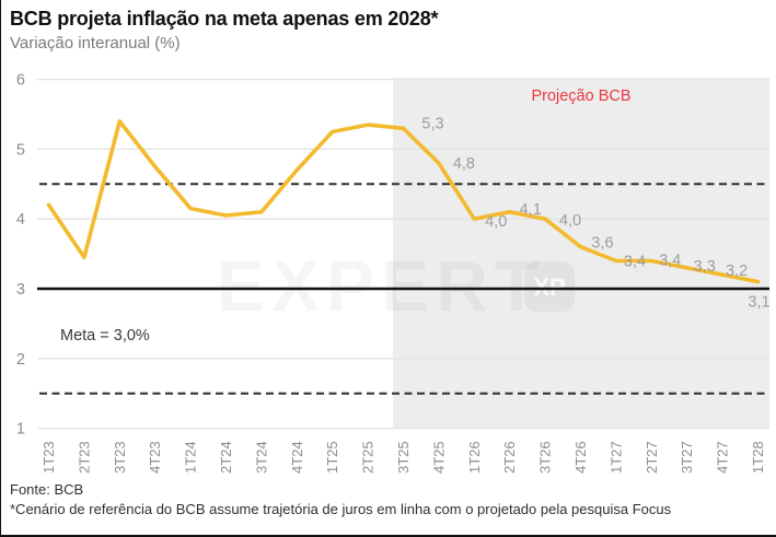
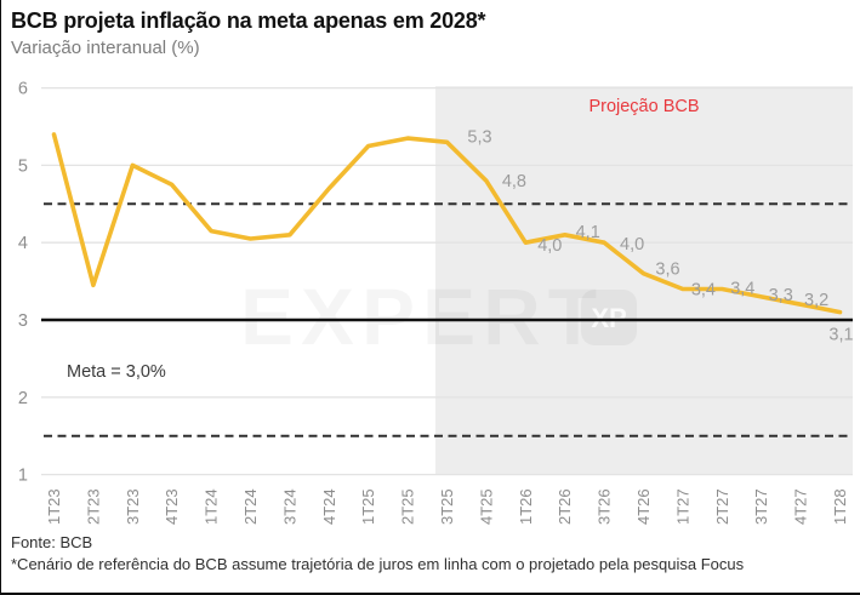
1T23: 4.2 -> 5.4
3T23: 5.4 -> 5.0
